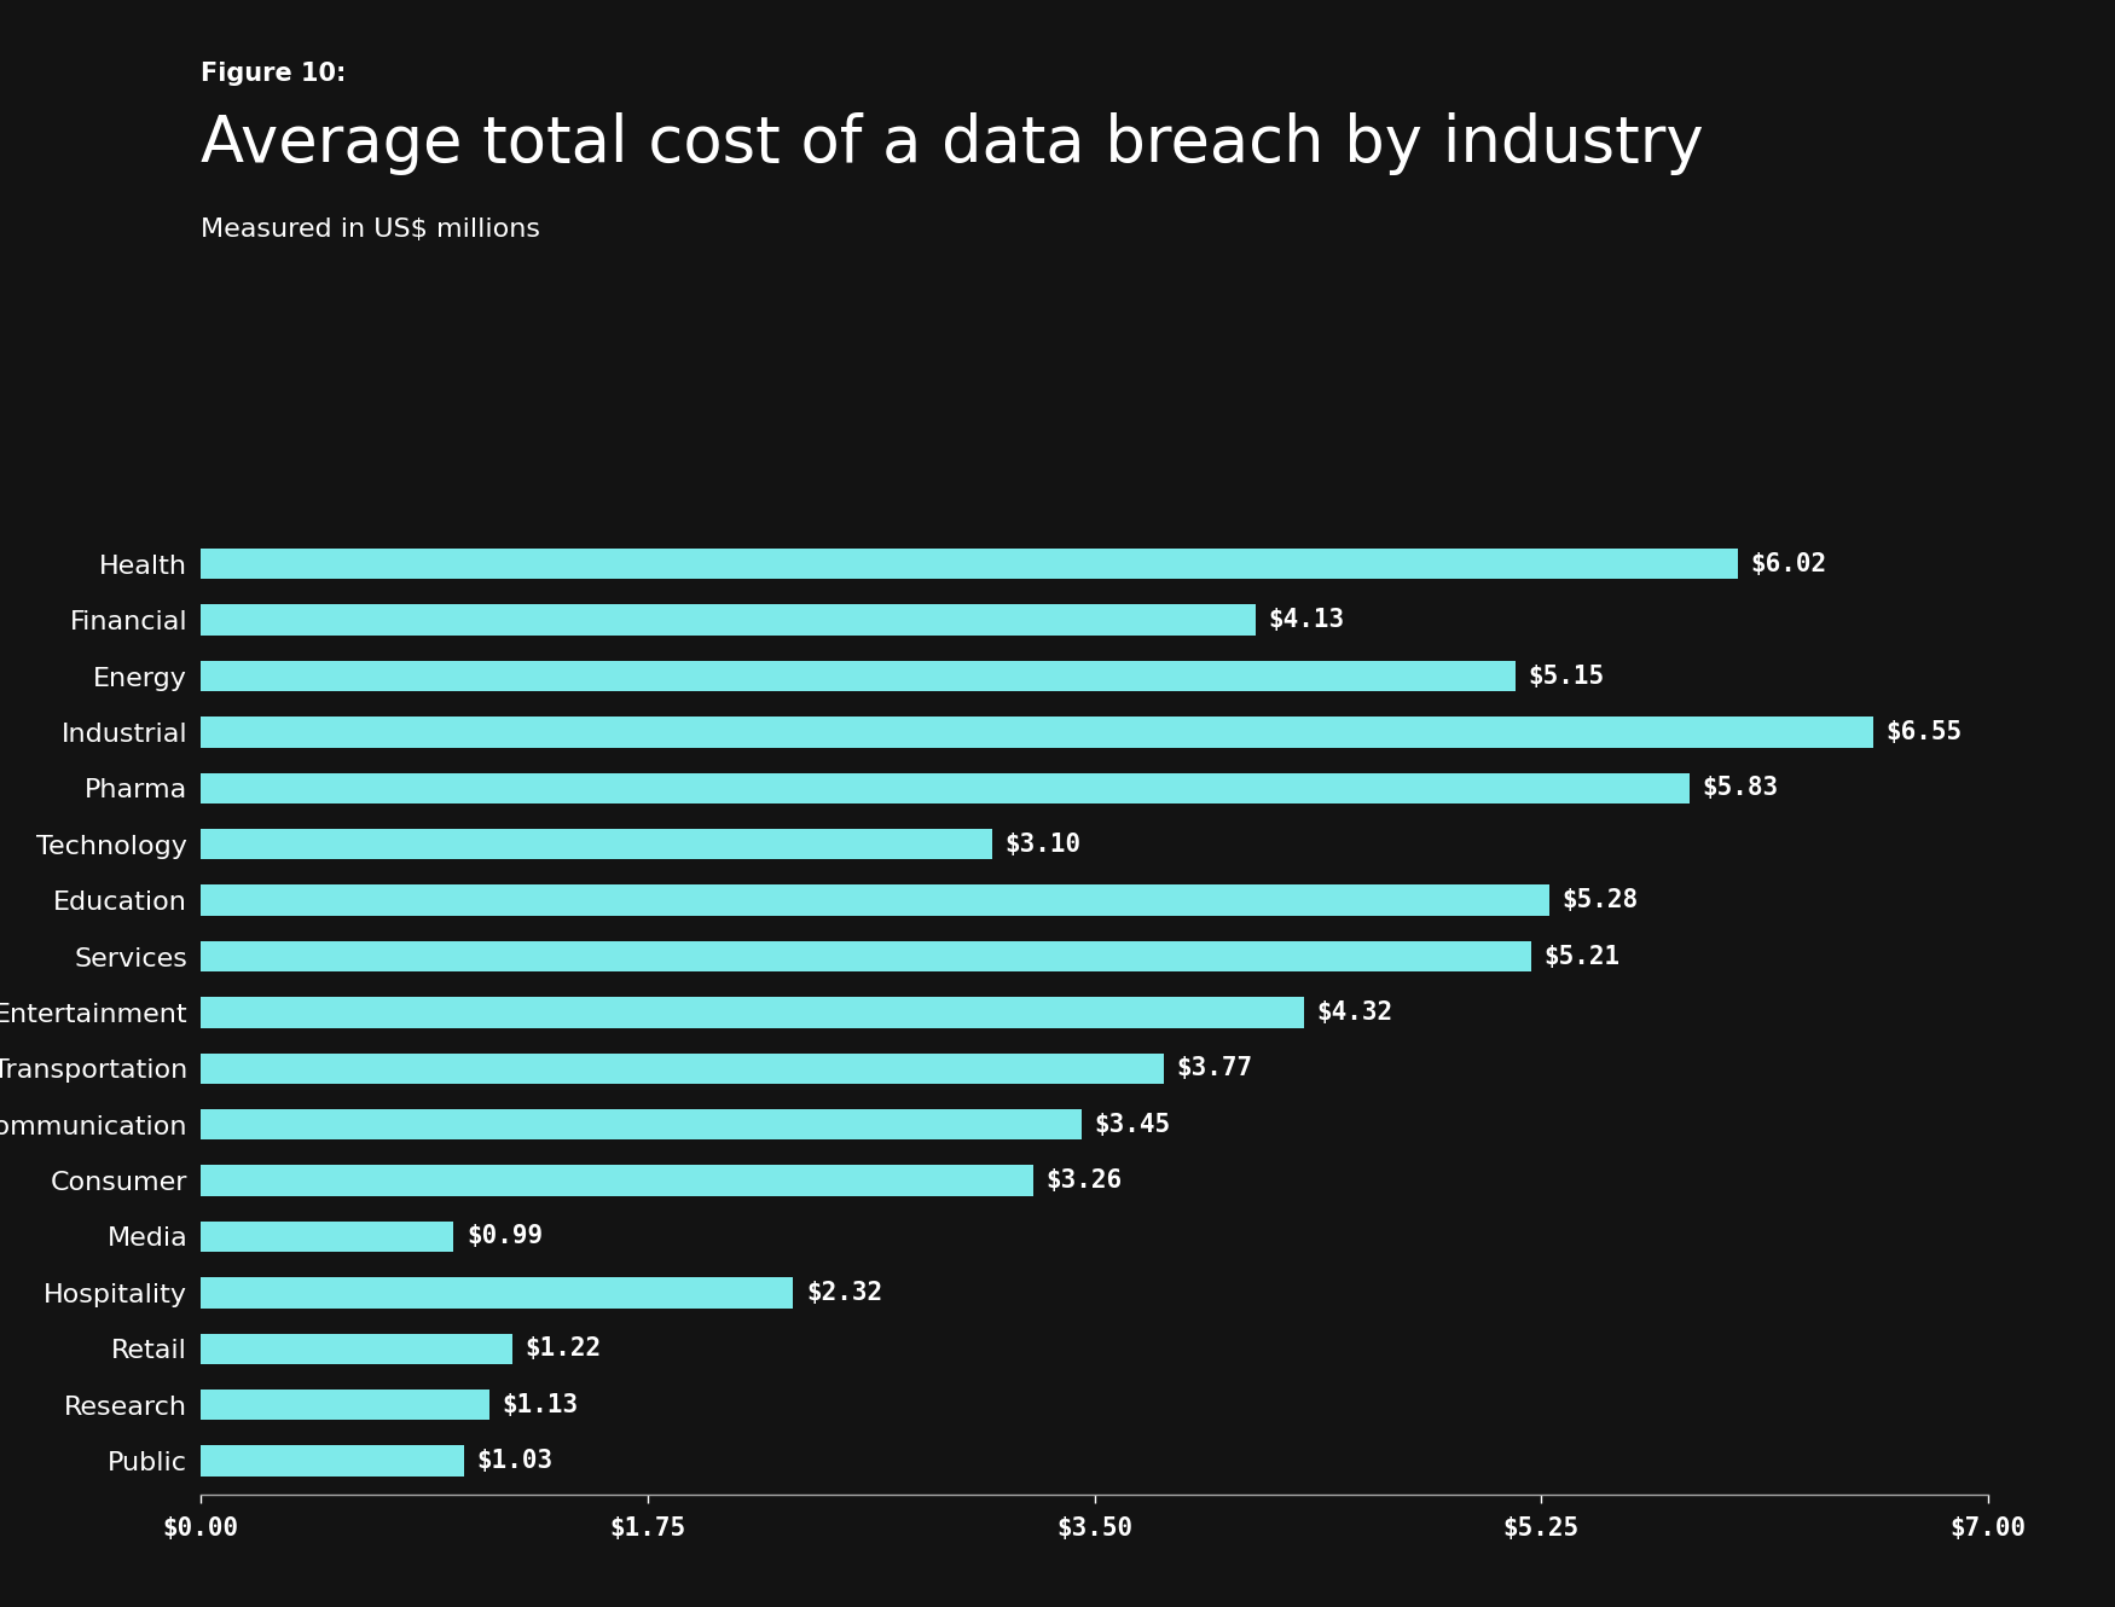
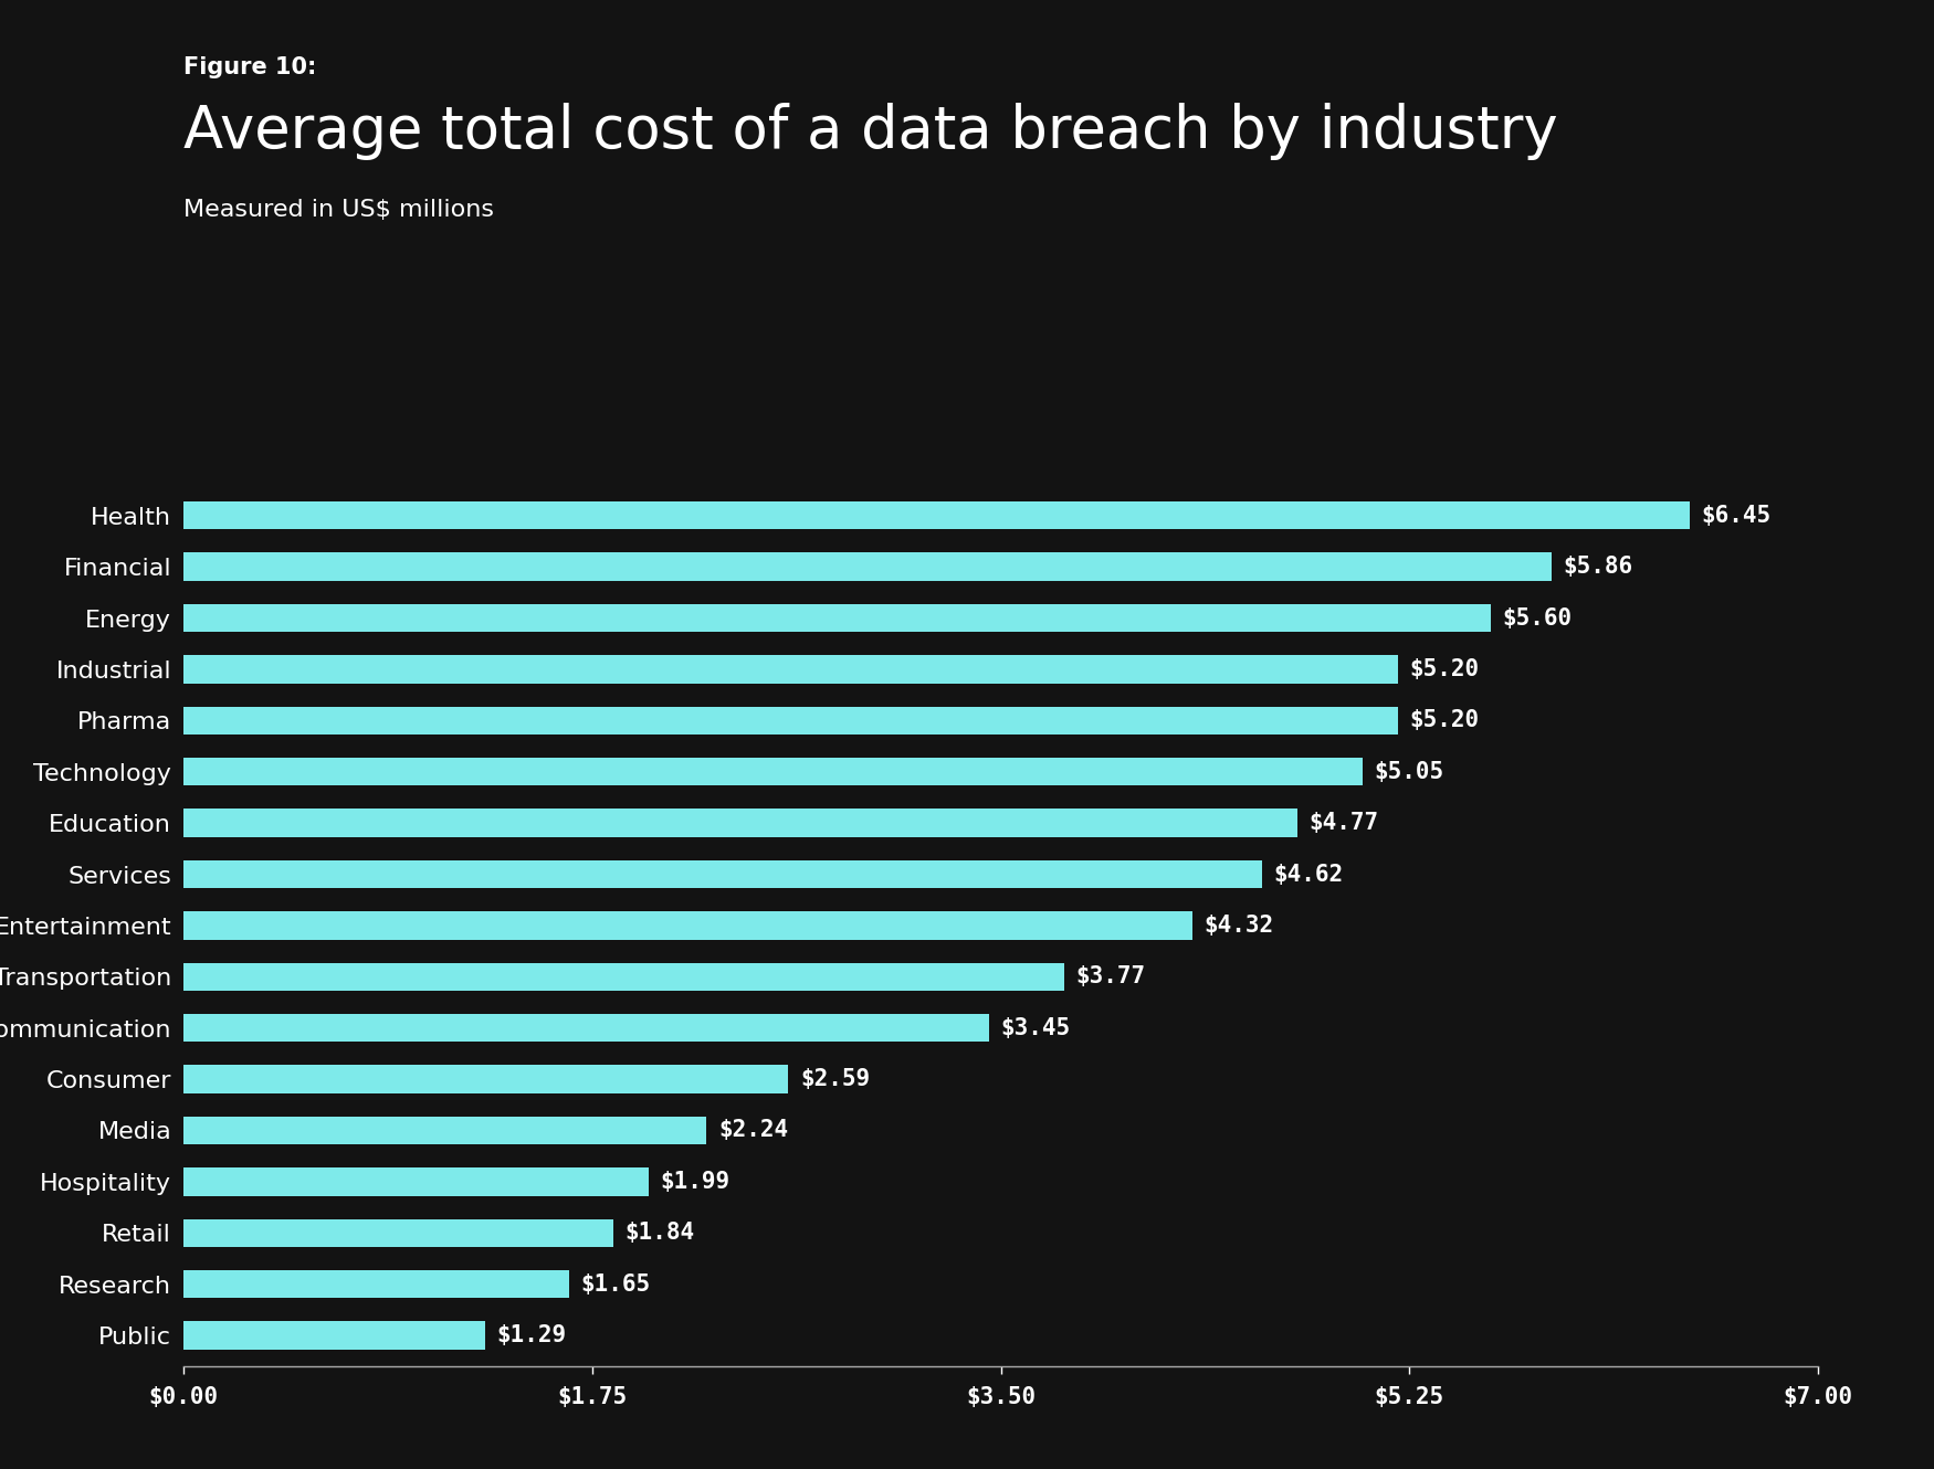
Health: $6.02 -> $6.45
Financial: $4.13 -> $5.86
Energy: $5.15 -> $5.60
Industrial: $6.55 -> $5.20
Pharma: $5.83 -> $5.20
Technology: $3.10 -> $5.05
Education: $5.28 -> $4.77
Services: $5.21 -> $4.62
Consumer: $3.26 -> $2.59
Media: $0.99 -> $2.24
Hospitality: $2.32 -> $1.99
Retail: $1.22 -> $1.84
Research: $1.13 -> $1.65
Public: $1.03 -> $1.29
